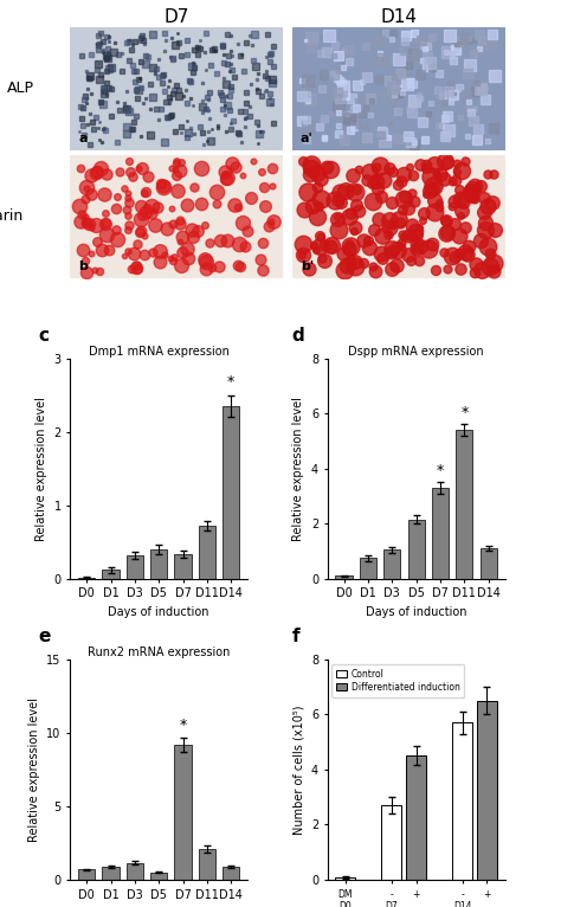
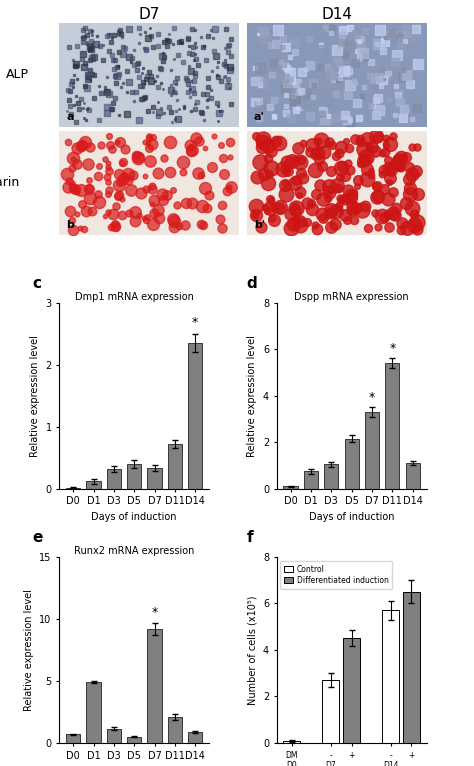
Runx2 mRNA expression/D1: 0.9 -> 4.9
